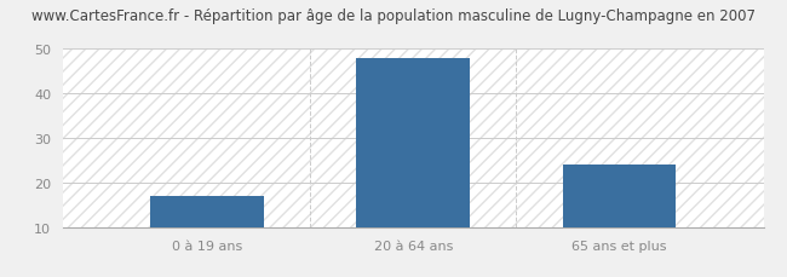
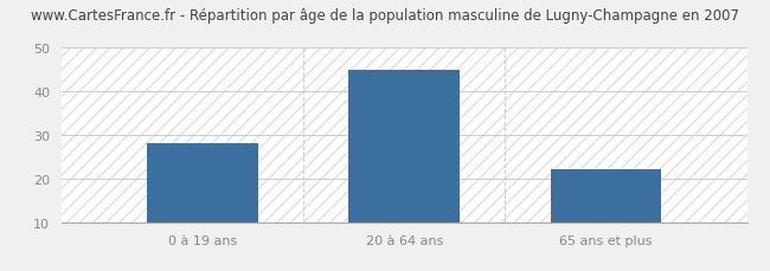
0 à 19 ans: 17 -> 28
20 à 64 ans: 48 -> 45
65 ans et plus: 24 -> 22
